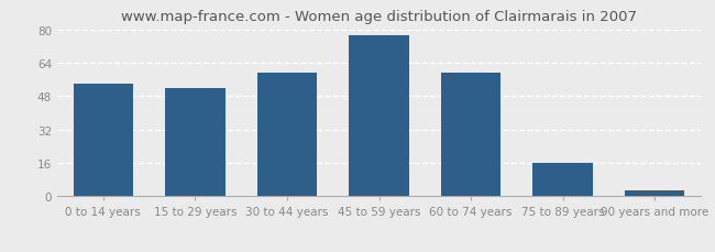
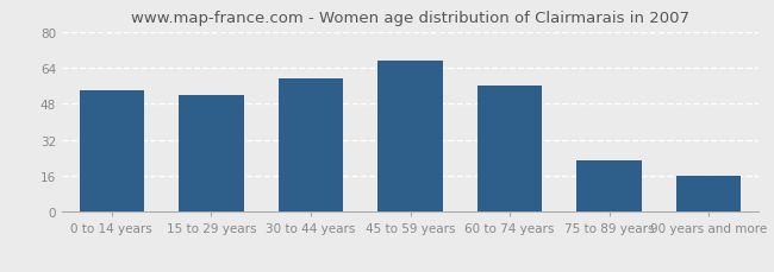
45 to 59 years: 77 -> 67
60 to 74 years: 59 -> 56
75 to 89 years: 16 -> 23
90 years and more: 3 -> 16
